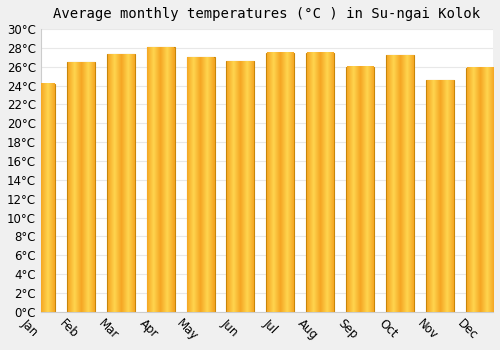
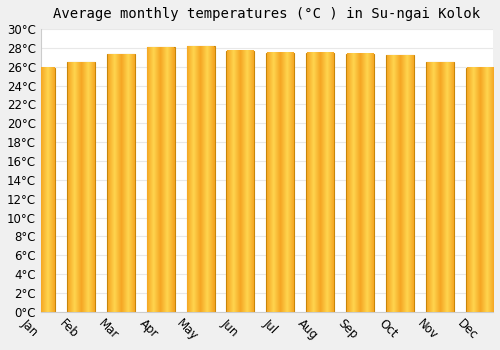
Jan: 24.2°C -> 25.9°C
May: 27.0°C -> 28.2°C
Jun: 26.6°C -> 27.7°C
Sep: 26.0°C -> 27.4°C
Nov: 24.6°C -> 26.5°C
